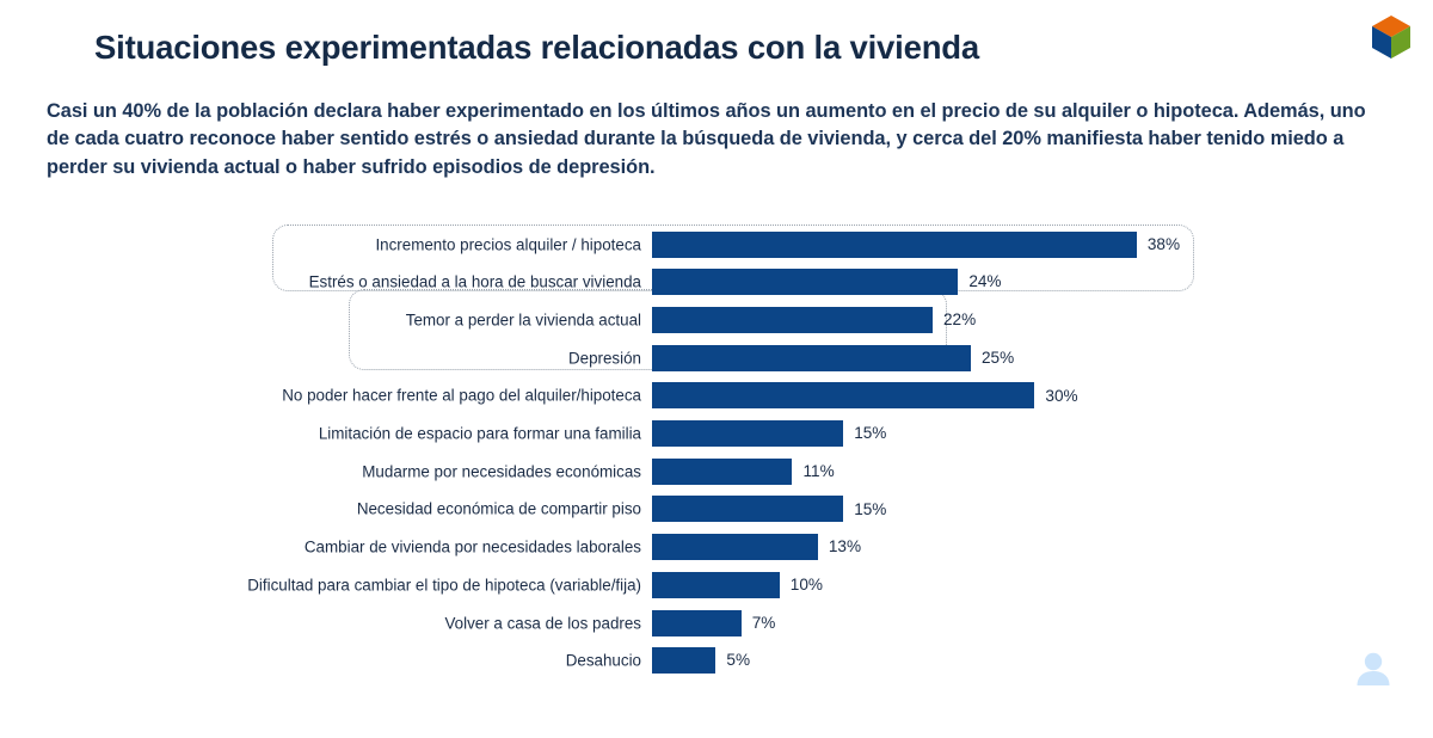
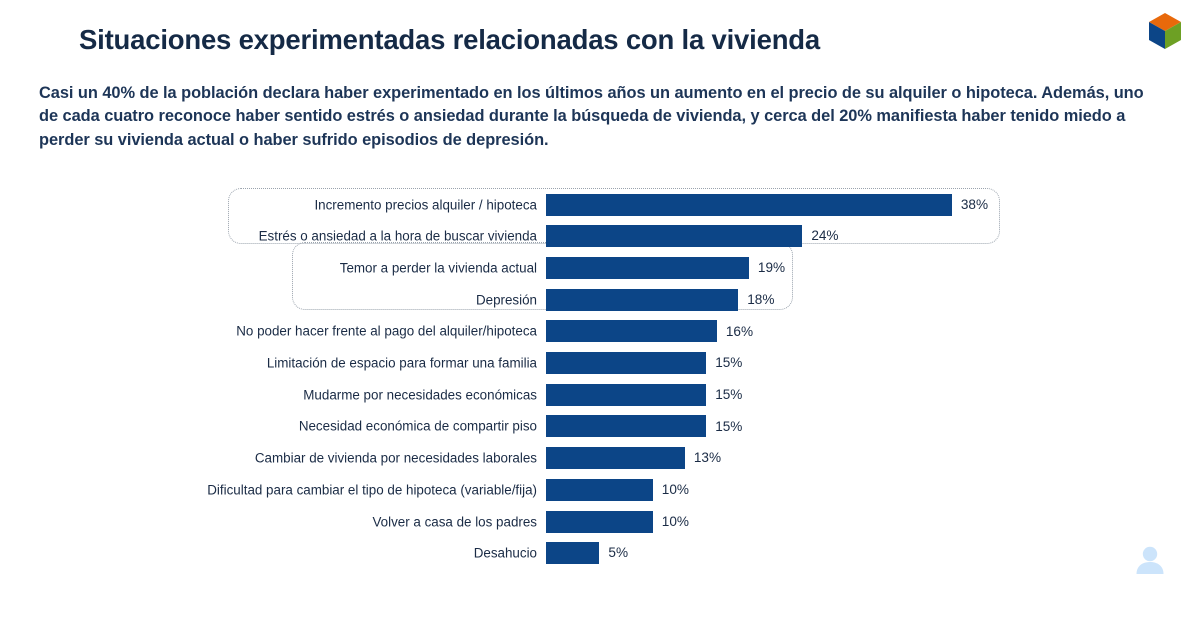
Temor a perder la vivienda actual: 22% -> 19%
Depresión: 25% -> 18%
No poder hacer frente al pago del alquiler/hipoteca: 30% -> 16%
Mudarme por necesidades económicas: 11% -> 15%
Volver a casa de los padres: 7% -> 10%
